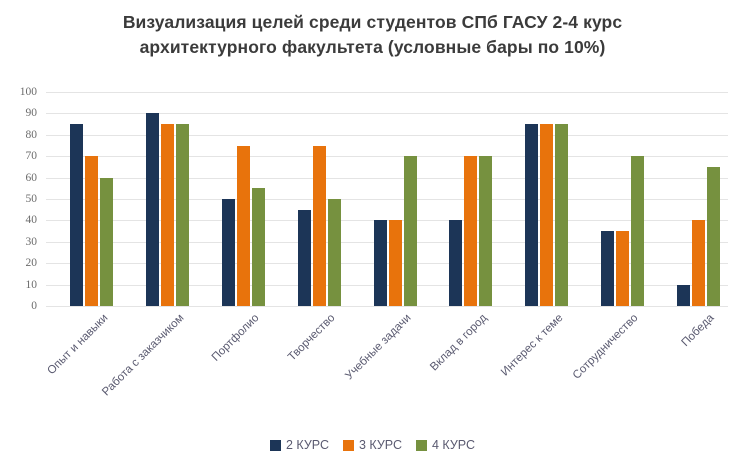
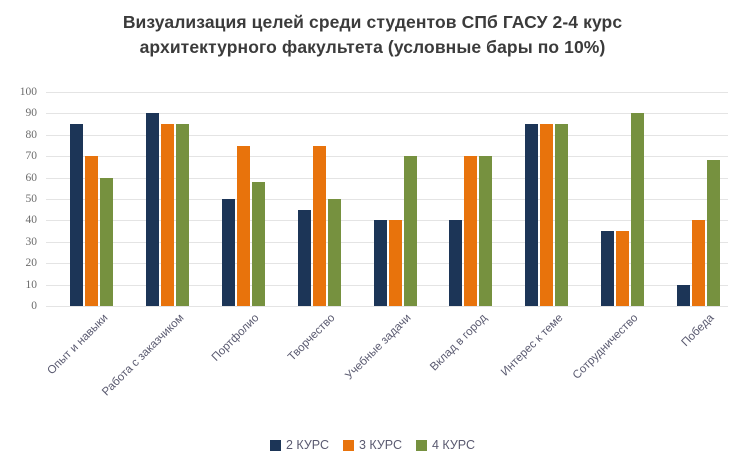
4 КУРС/Портфолио: 55 -> 58
4 КУРС/Сотрудничество: 70 -> 90
4 КУРС/Победа: 65 -> 68
